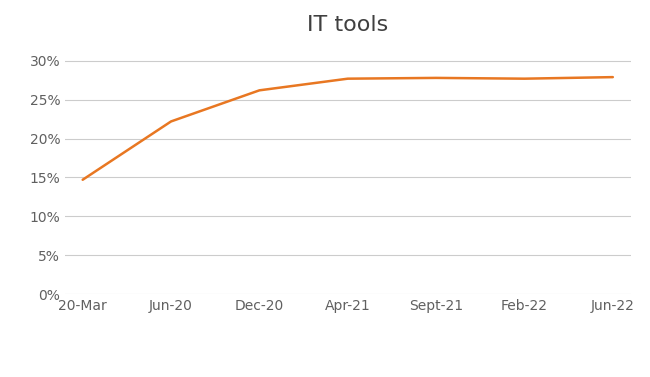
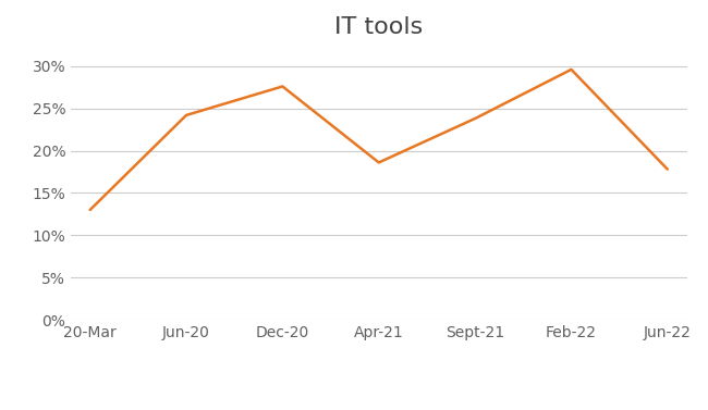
20-Mar: 14.7% -> 13.0%
Jun-20: 22.2% -> 24.2%
Dec-20: 26.2% -> 27.6%
Apr-21: 27.7% -> 18.6%
Sept-21: 27.8% -> 23.8%
Feb-22: 27.7% -> 29.6%
Jun-22: 27.9% -> 17.8%
